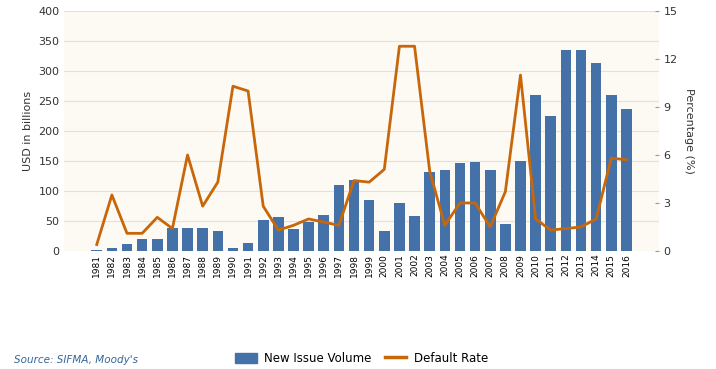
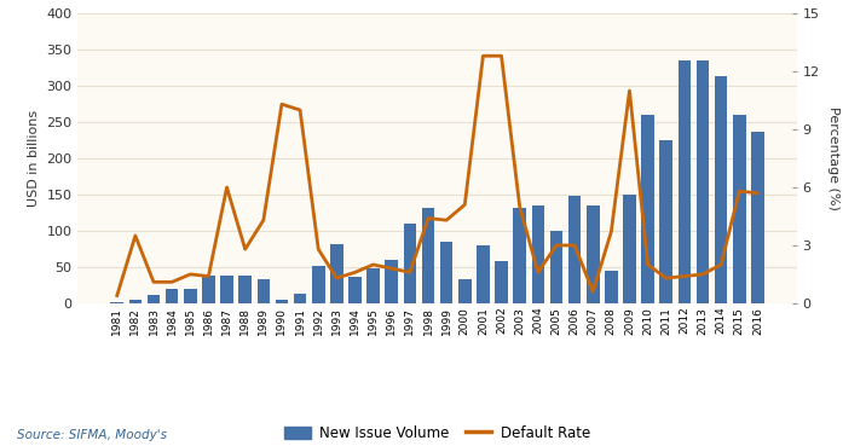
Default Rate/1985: 2.1 -> 1.5
New Issue Volume/1993: 56 -> 81
New Issue Volume/1998: 118 -> 131
New Issue Volume/2005: 146 -> 100
Default Rate/2007: 1.5 -> 0.6
